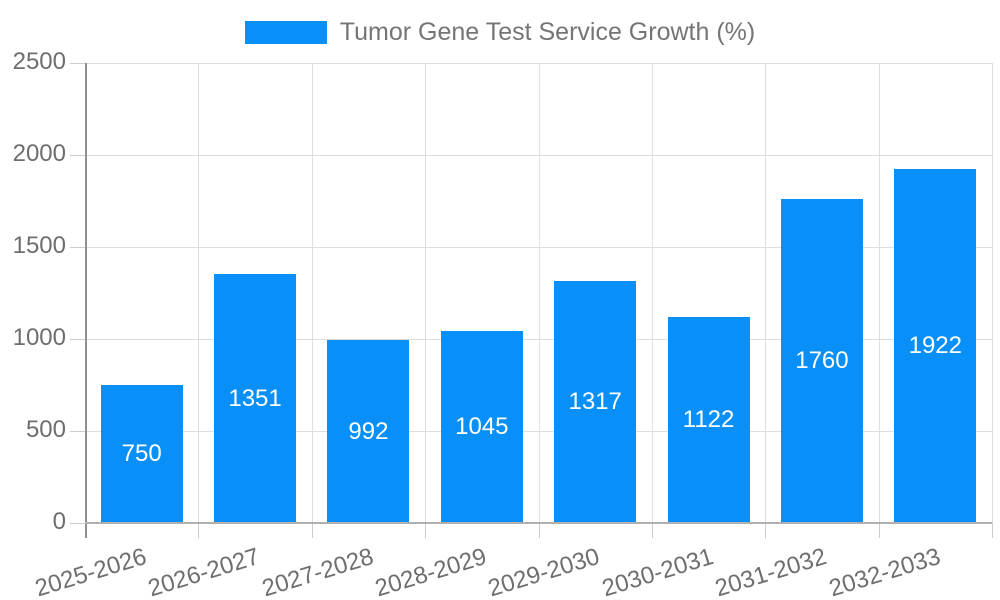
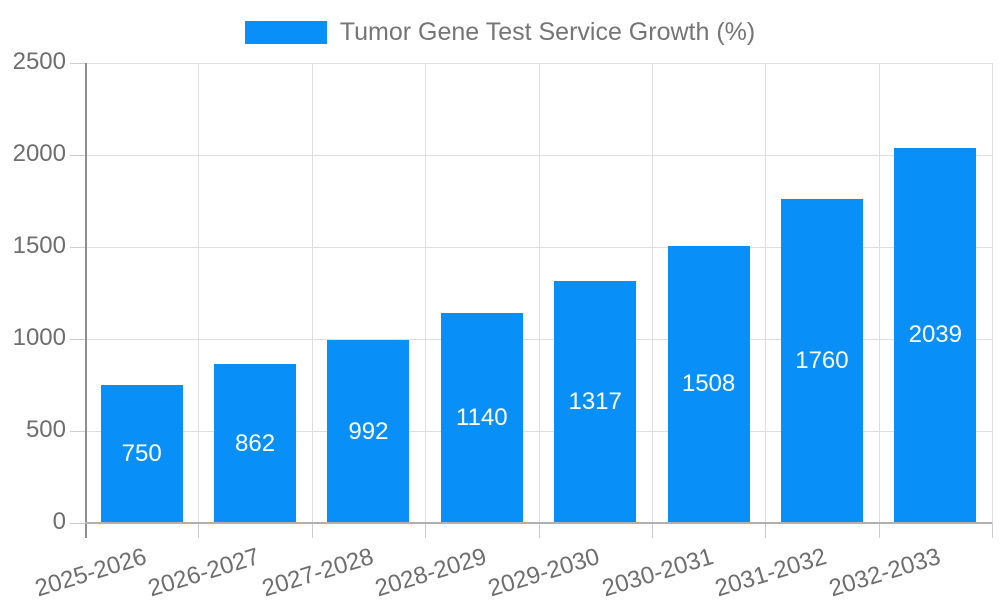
2026-2027: 1351 -> 862
2028-2029: 1045 -> 1140
2030-2031: 1122 -> 1508
2032-2033: 1922 -> 2039
